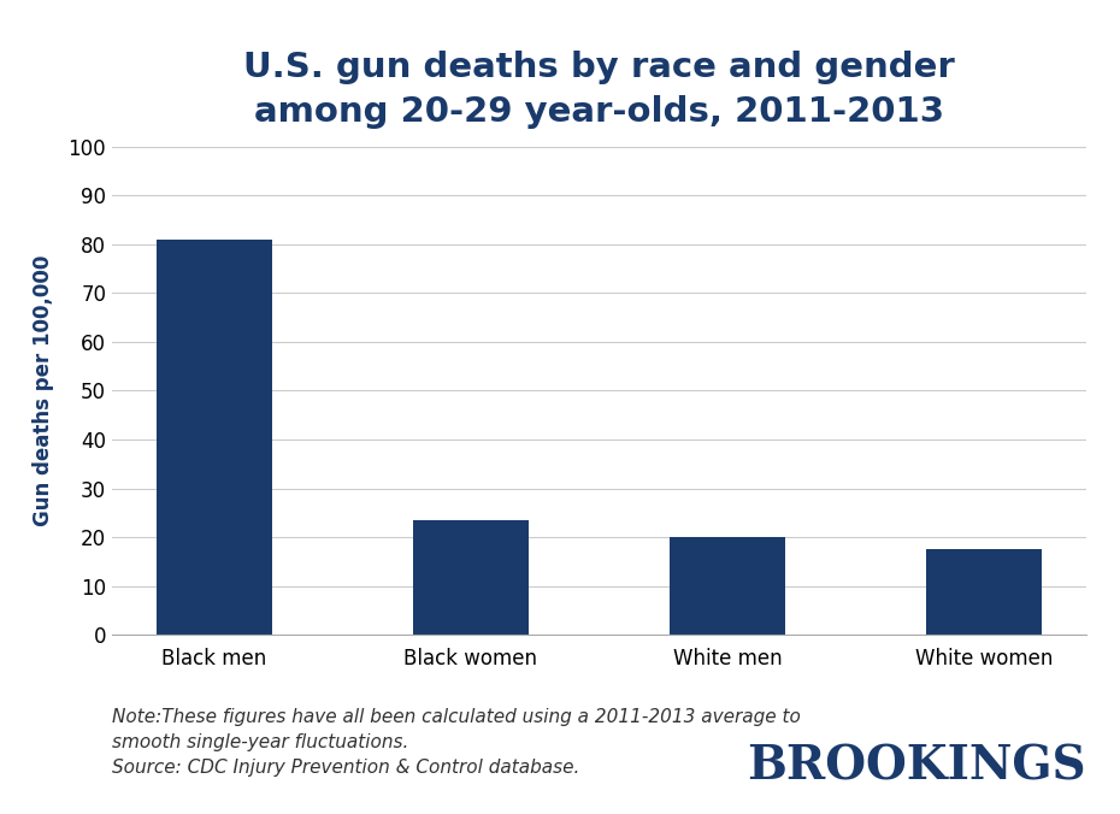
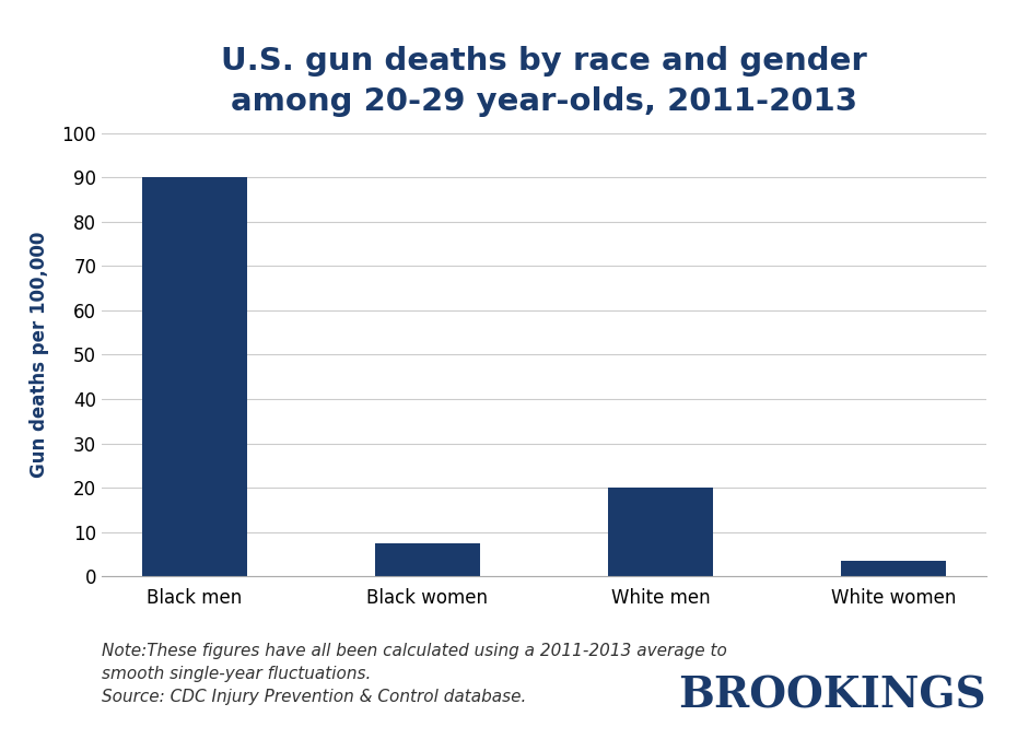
Black men: 81.0 -> 90.0
Black women: 23.5 -> 7.5
White women: 17.5 -> 3.5
